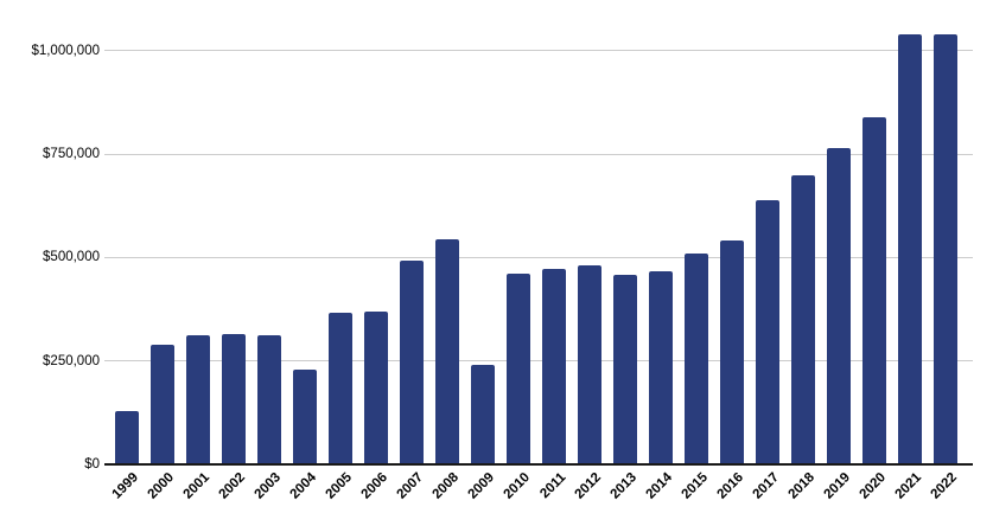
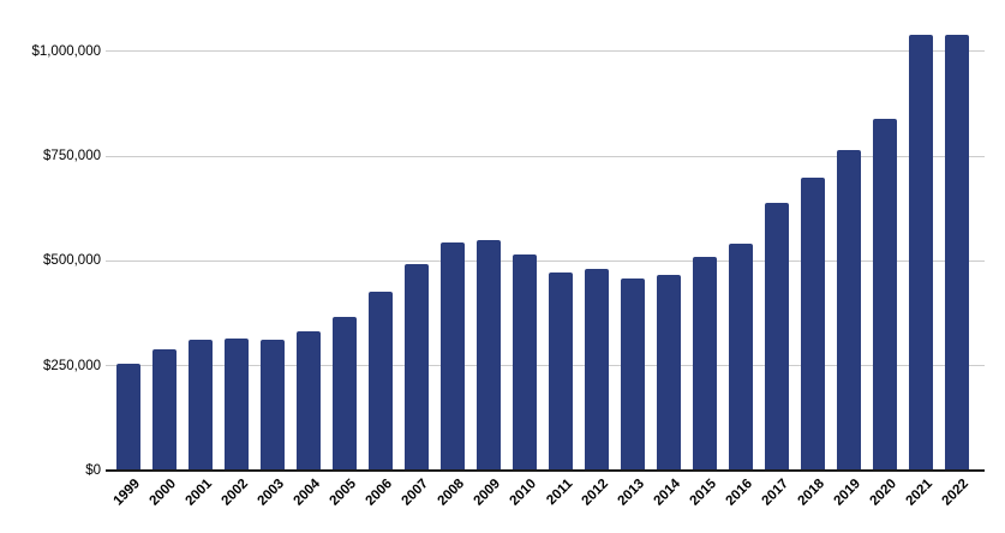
1999: $130000 -> $260000
2004: $230000 -> $330000
2006: $370000 -> $430000
2009: $240000 -> $550000
2010: $460000 -> $520000
